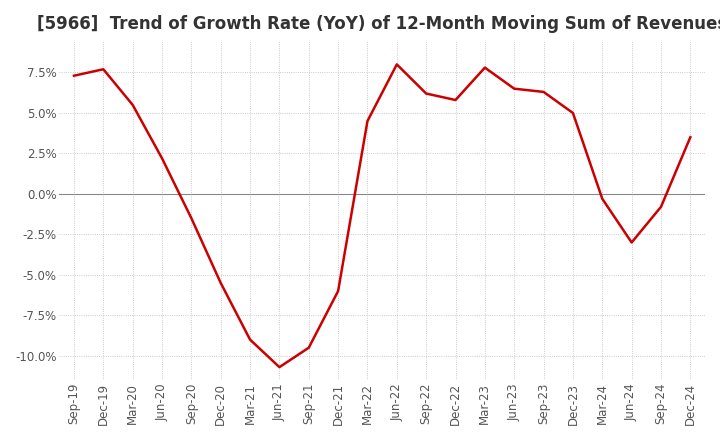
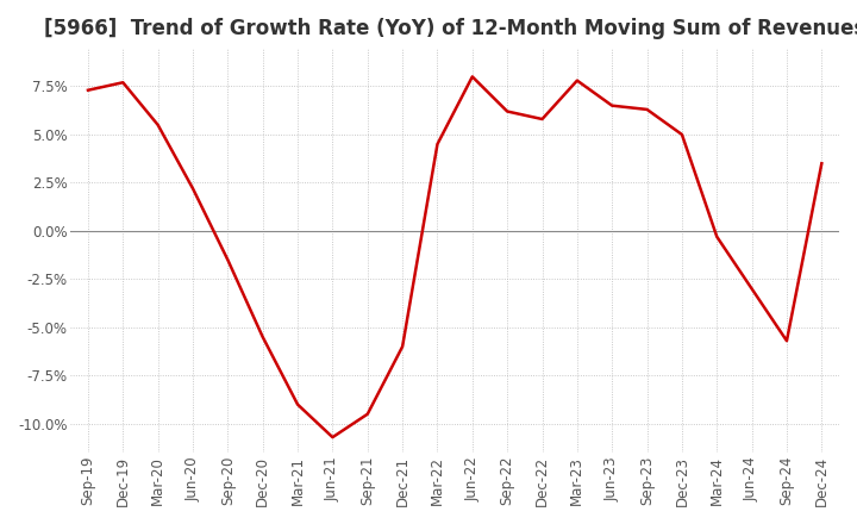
Sep-24: -0.8% -> -5.7%
